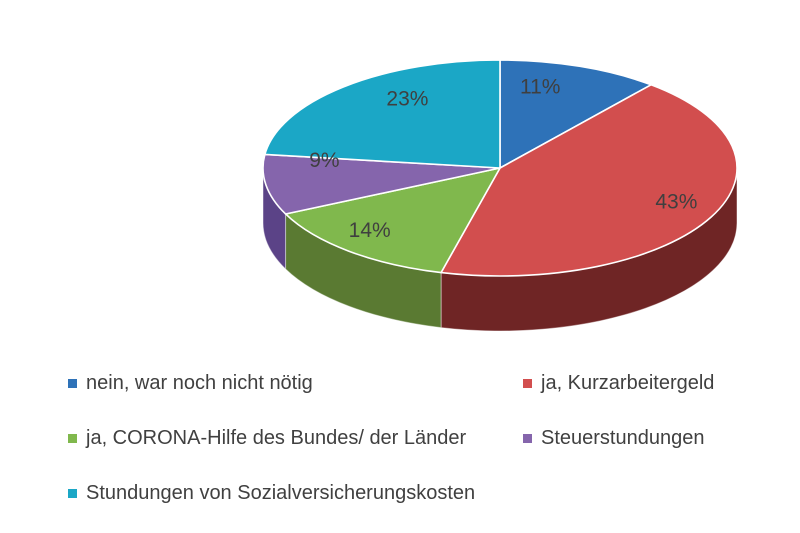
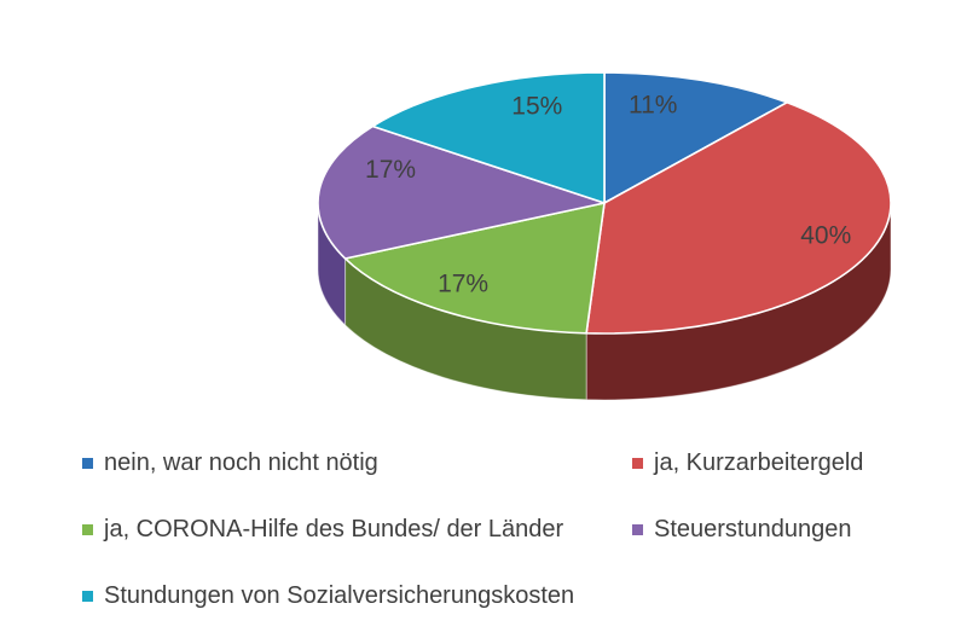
ja, Kurzarbeitergeld: 43% -> 40%
ja, CORONA-Hilfe des Bundes/ der Länder: 14% -> 17%
Steuerstundungen: 9% -> 17%
Stundungen von Sozialversicherungskosten: 23% -> 15%
